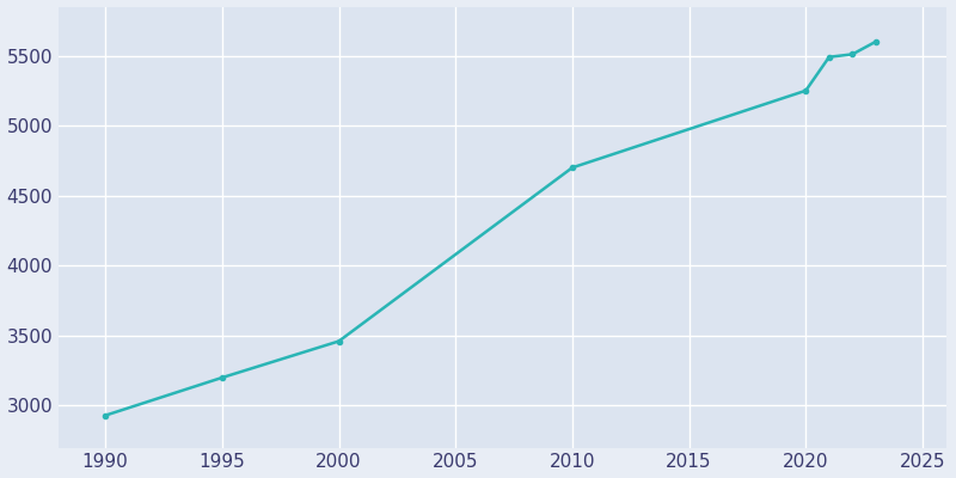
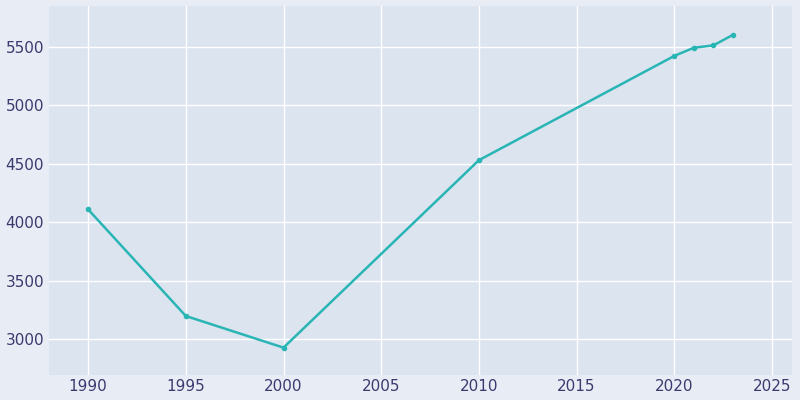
1990: 2930 -> 4110
2000: 3460 -> 2930
2010: 4700 -> 4530
2020: 5250 -> 5420
